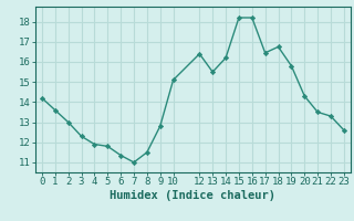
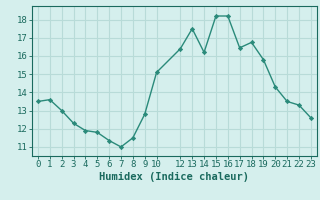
0: 14.2 -> 13.5
13: 15.5 -> 17.5
